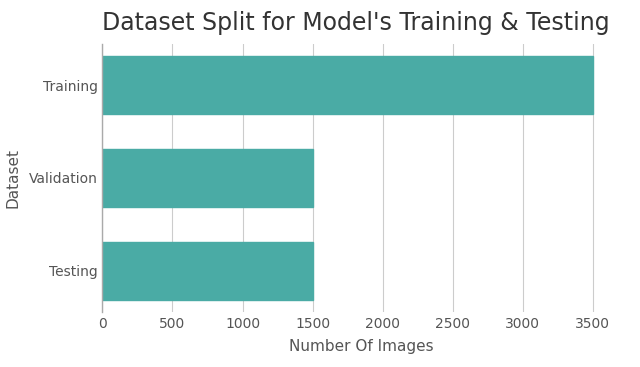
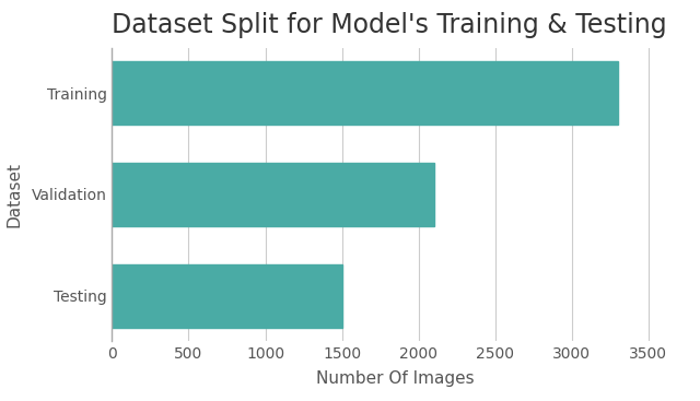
Training: 3500 -> 3300
Validation: 1500 -> 2100
